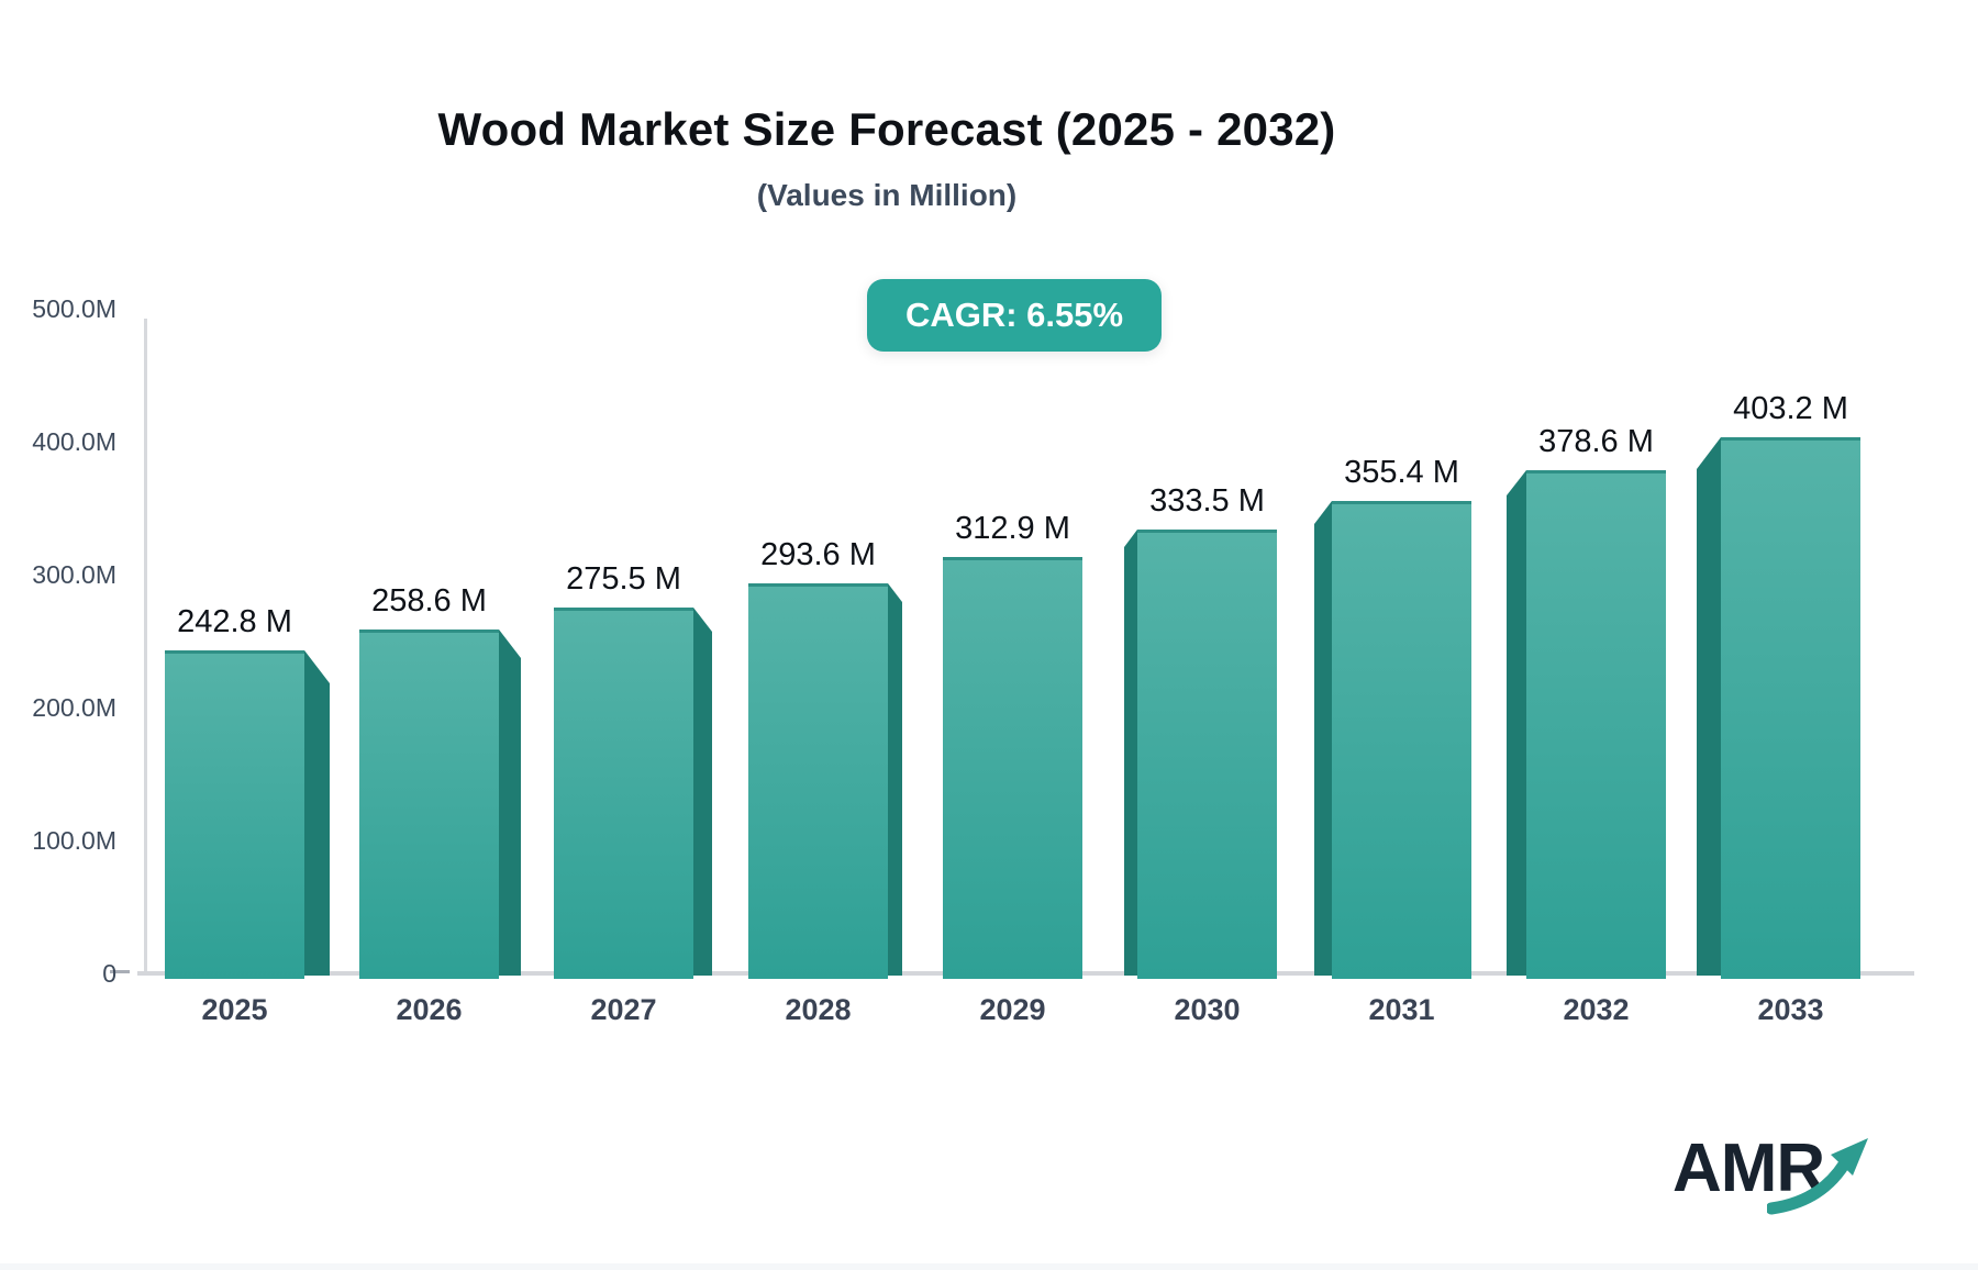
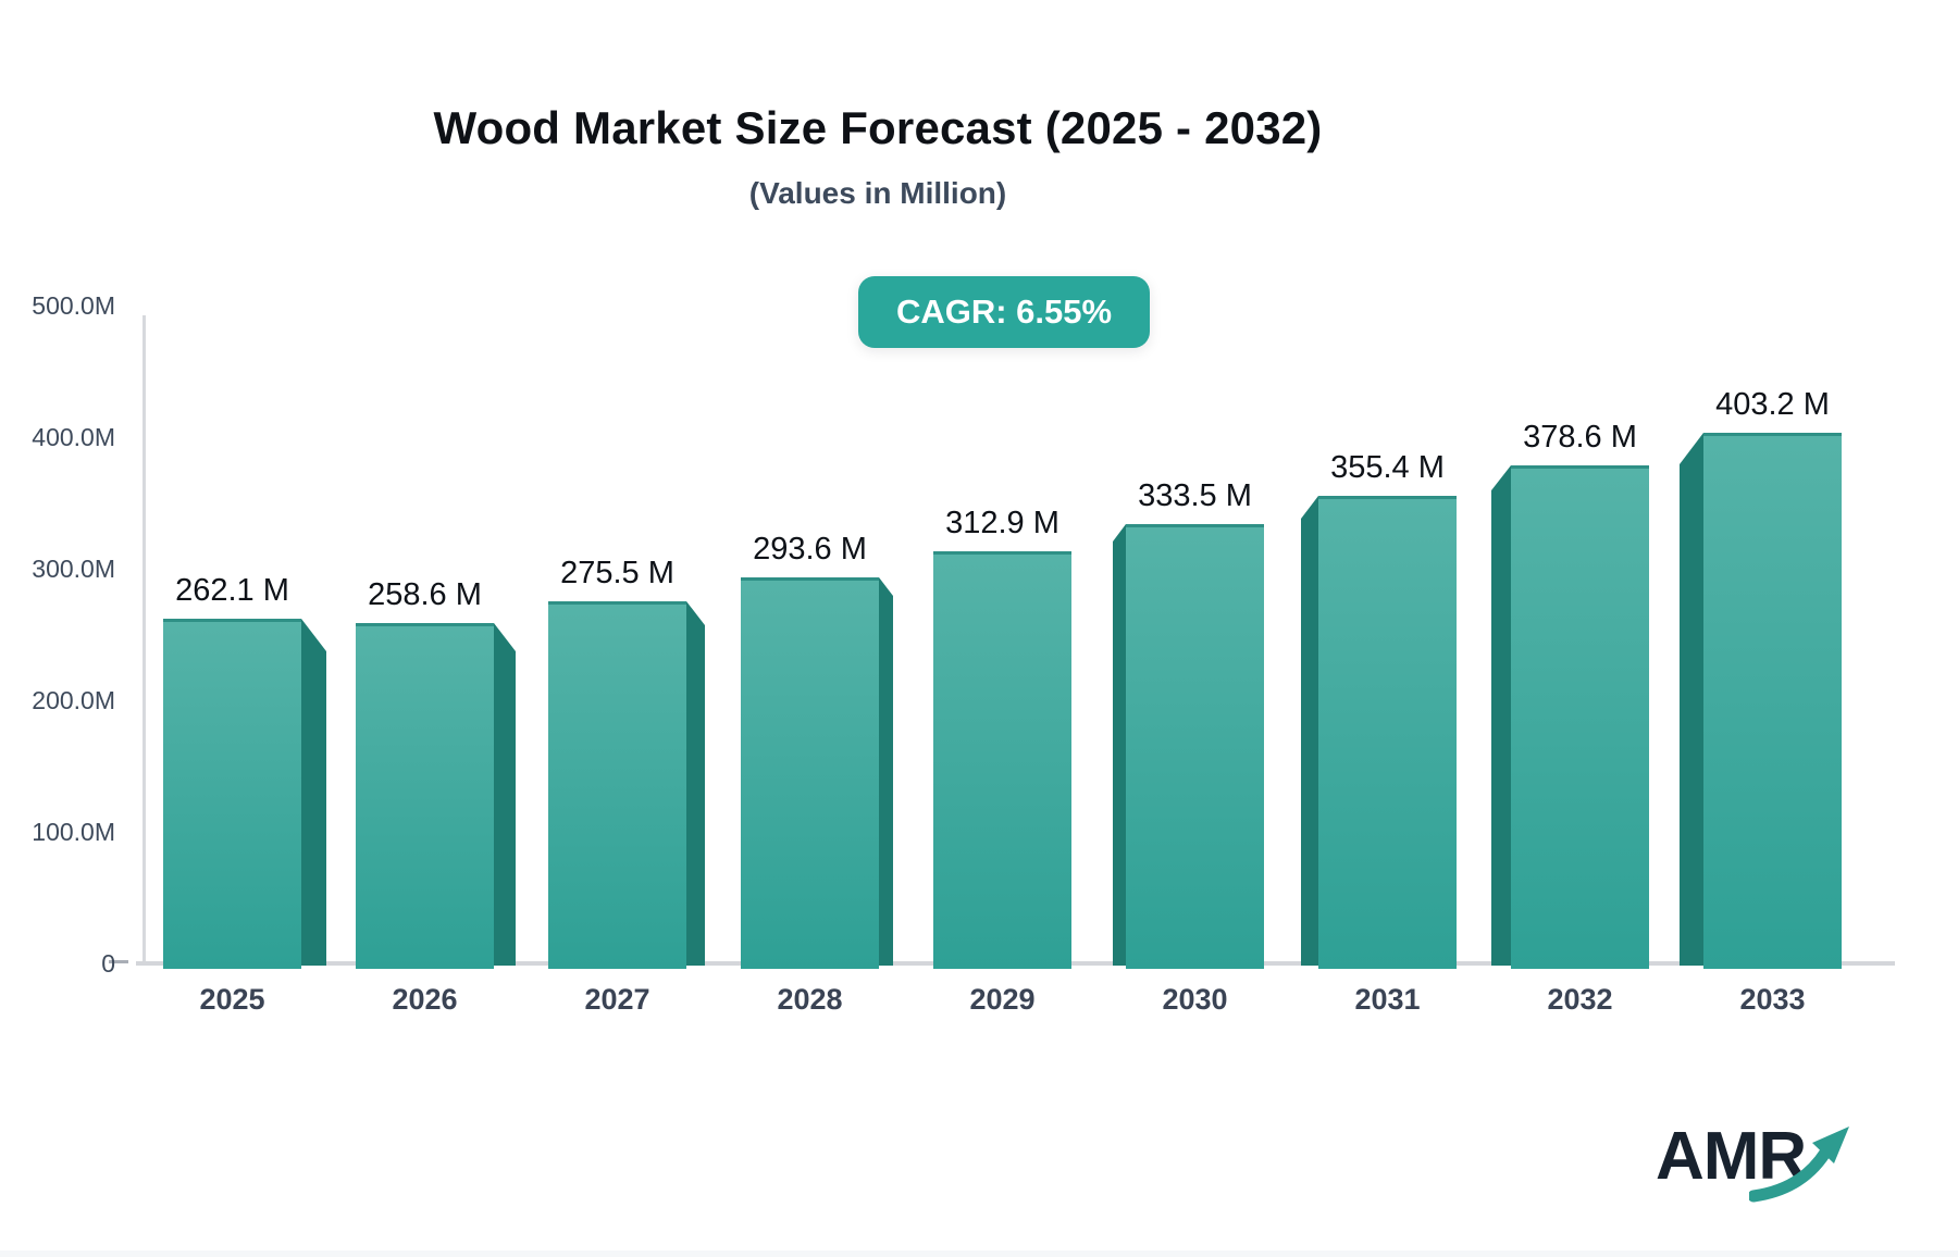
2025: 242.8 -> 262.1
